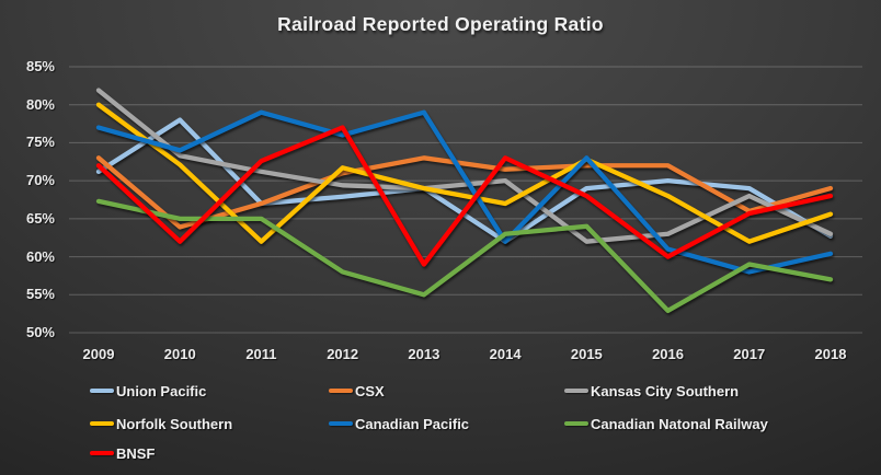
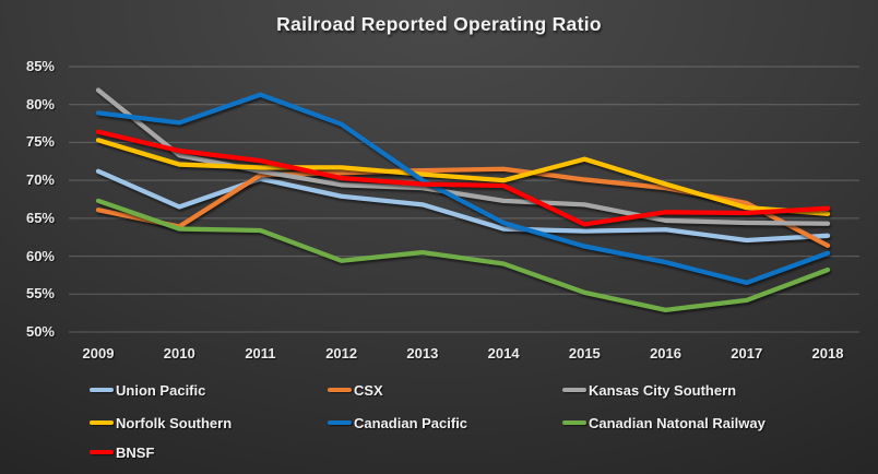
CSX/2009: 73% -> 66%
Norfolk Southern/2009: 80% -> 75%
Canadian Pacific/2009: 77% -> 79%
BNSF/2009: 72% -> 76%
Union Pacific/2010: 78% -> 66%
Canadian Pacific/2010: 74% -> 78%
Canadian Natonal Railway/2010: 65% -> 64%
BNSF/2010: 62% -> 74%
Union Pacific/2011: 67% -> 70%
CSX/2011: 67% -> 71%
Norfolk Southern/2011: 62% -> 72%
Canadian Pacific/2011: 79% -> 81%
Canadian Natonal Railway/2011: 65% -> 63%
Canadian Pacific/2012: 76% -> 77%
Canadian Natonal Railway/2012: 58% -> 59%
BNSF/2012: 77% -> 70%
Union Pacific/2013: 69% -> 67%
CSX/2013: 73% -> 71%
Norfolk Southern/2013: 69% -> 71%
Canadian Pacific/2013: 79% -> 70%
Canadian Natonal Railway/2013: 55% -> 60%
BNSF/2013: 59% -> 70%
Union Pacific/2014: 62% -> 64%
Kansas City Southern/2014: 70% -> 67%
Norfolk Southern/2014: 67% -> 70%
Canadian Pacific/2014: 62% -> 64%
Canadian Natonal Railway/2014: 63% -> 59%
BNSF/2014: 73% -> 69%
Union Pacific/2015: 69% -> 63%
CSX/2015: 72% -> 70%
Kansas City Southern/2015: 62% -> 67%
Canadian Pacific/2015: 73% -> 61%
Canadian Natonal Railway/2015: 64% -> 55%
BNSF/2015: 68% -> 64%
Union Pacific/2016: 70% -> 64%
CSX/2016: 72% -> 69%
Kansas City Southern/2016: 63% -> 65%
Norfolk Southern/2016: 68% -> 70%
Canadian Pacific/2016: 61% -> 59%
BNSF/2016: 60% -> 66%
Union Pacific/2017: 69% -> 62%
CSX/2017: 66% -> 67%
Kansas City Southern/2017: 68% -> 64%
Norfolk Southern/2017: 62% -> 66%
Canadian Pacific/2017: 58% -> 56%
Canadian Natonal Railway/2017: 59% -> 54%
CSX/2018: 69% -> 61%
Kansas City Southern/2018: 63% -> 64%
Canadian Natonal Railway/2018: 57% -> 58%
BNSF/2018: 68% -> 66%
